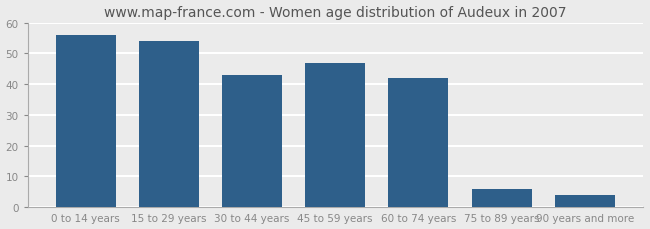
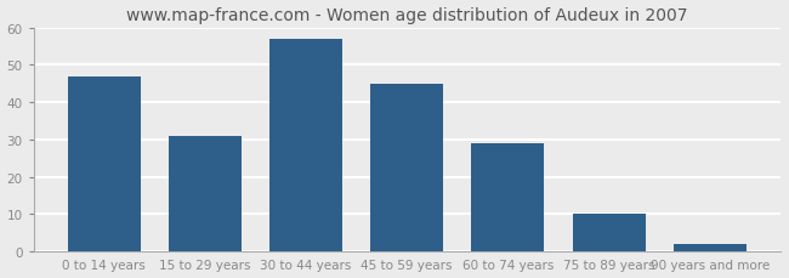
0 to 14 years: 56 -> 47
15 to 29 years: 54 -> 31
30 to 44 years: 43 -> 57
45 to 59 years: 47 -> 45
60 to 74 years: 42 -> 29
75 to 89 years: 6 -> 10
90 years and more: 4 -> 2
